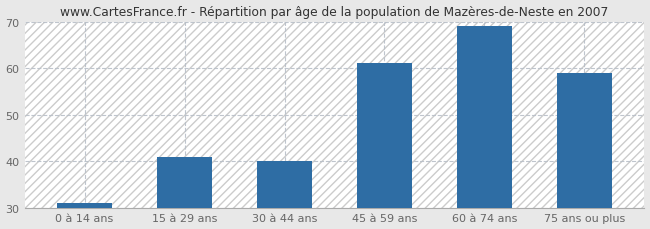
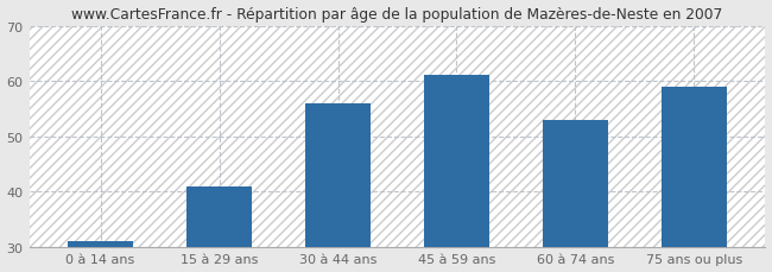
30 à 44 ans: 40 -> 56
60 à 74 ans: 69 -> 53
